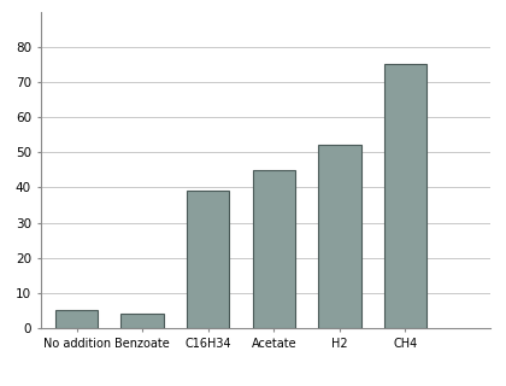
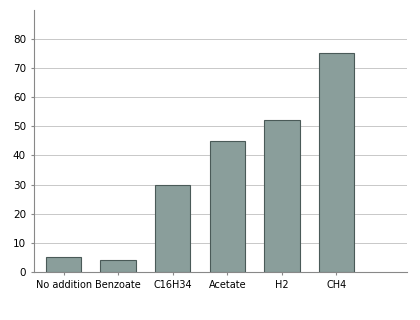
C16H34: 39 -> 30
